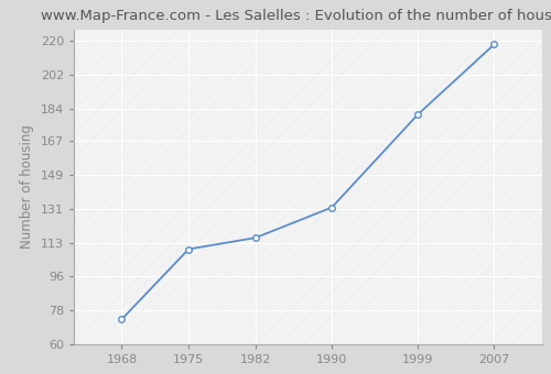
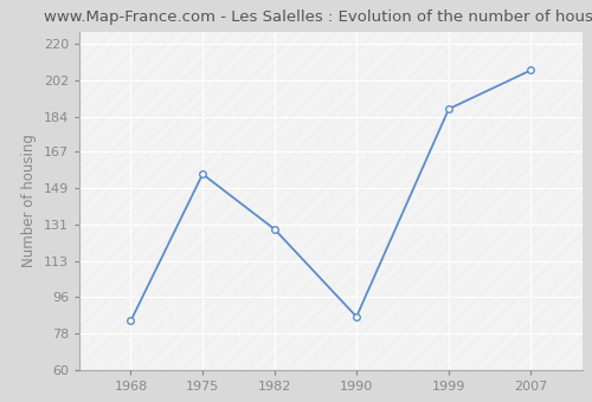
1968: 73 -> 84
1975: 110 -> 156
1982: 116 -> 129
1990: 132 -> 86
1999: 181 -> 188
2007: 218 -> 207
